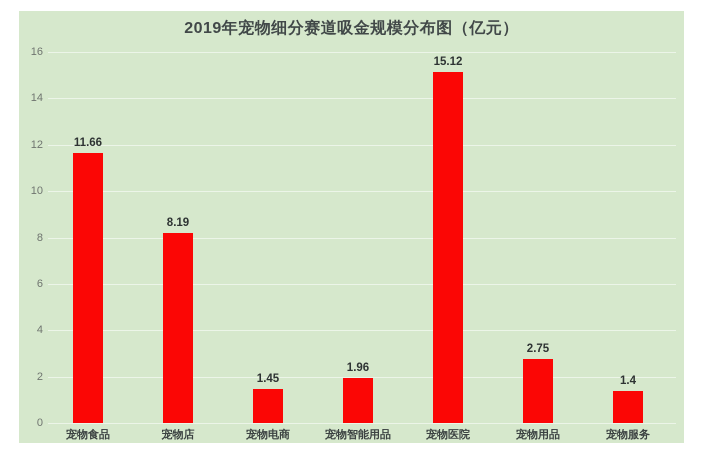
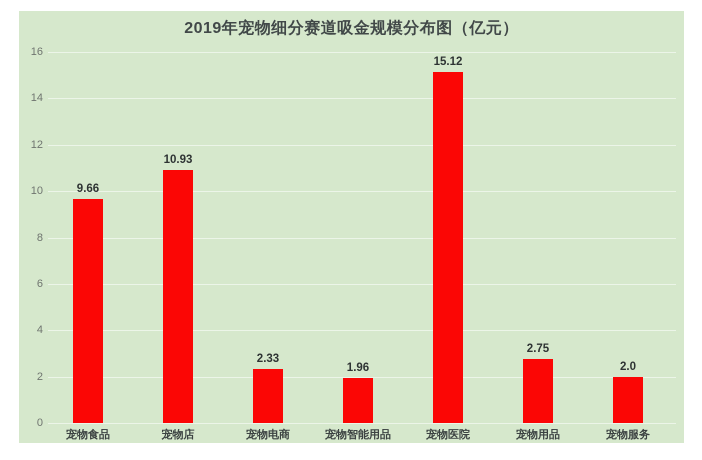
宠物食品: 11.66 -> 9.66
宠物店: 8.19 -> 10.93
宠物电商: 1.45 -> 2.33
宠物服务: 1.4 -> 2.0
